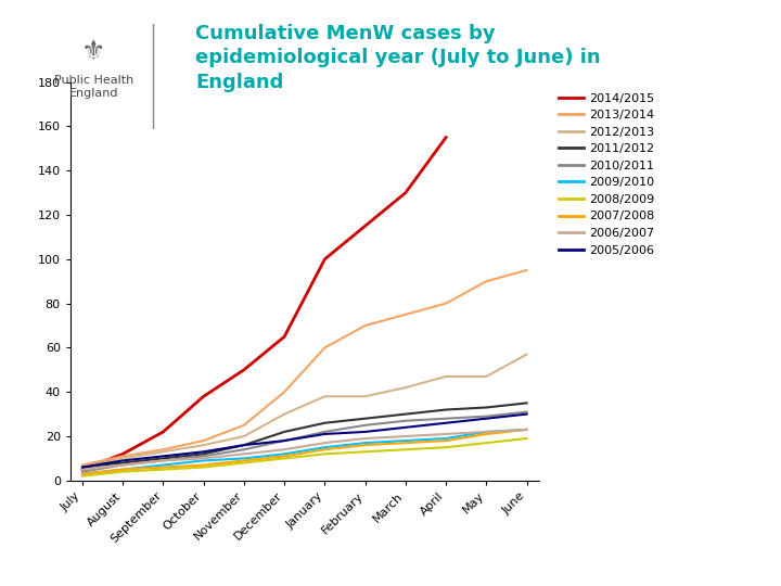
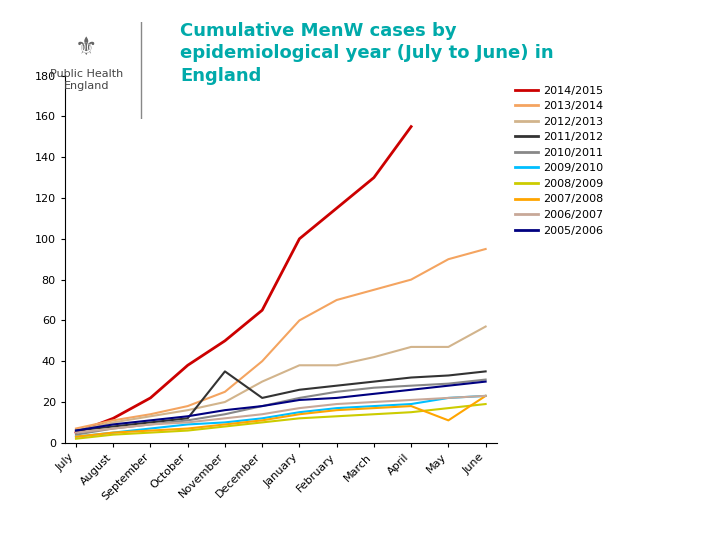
2011/2012/November: 16 -> 35
2007/2008/May: 21 -> 11
